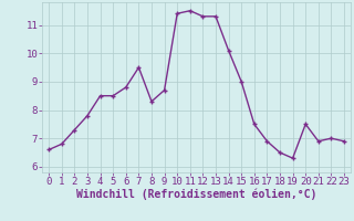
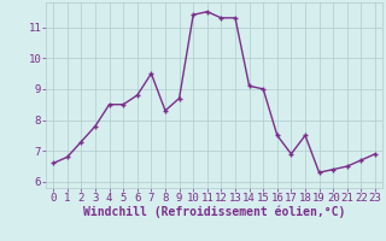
14: 10.1 -> 9.1
18: 6.5 -> 7.5
20: 7.5 -> 6.4
21: 6.9 -> 6.5
22: 7.0 -> 6.7
